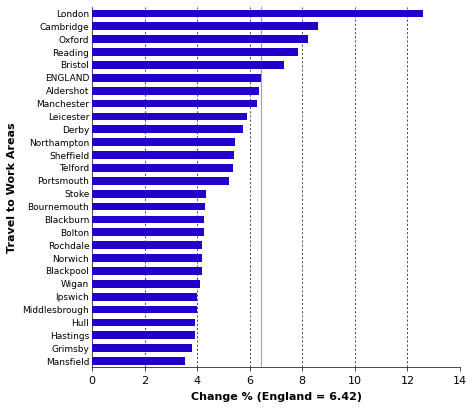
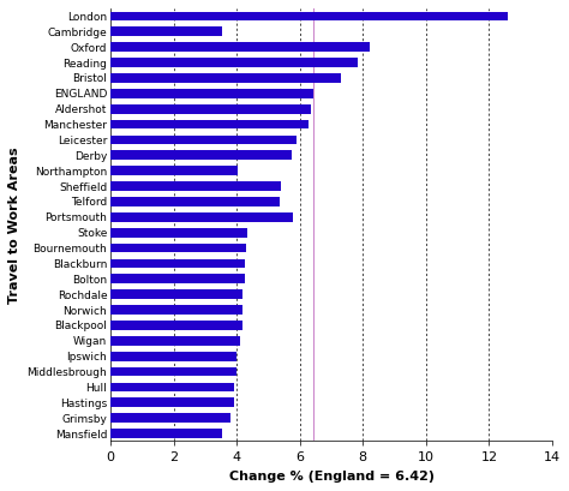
Cambridge: 8.60 -> 3.55
Northampton: 5.45 -> 4.05
Portsmouth: 5.20 -> 5.80
